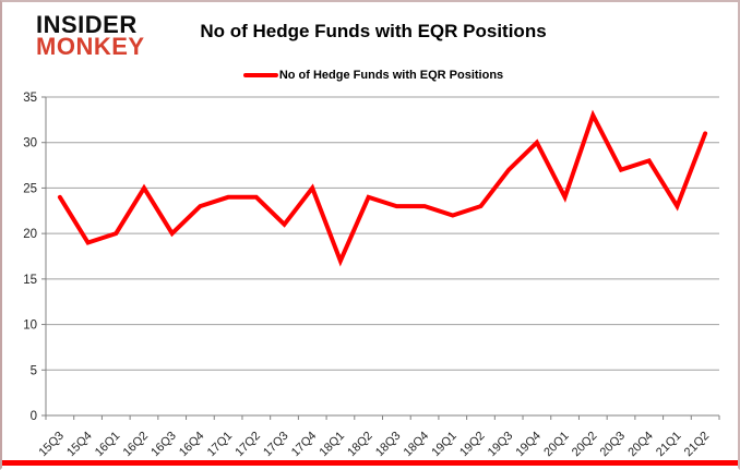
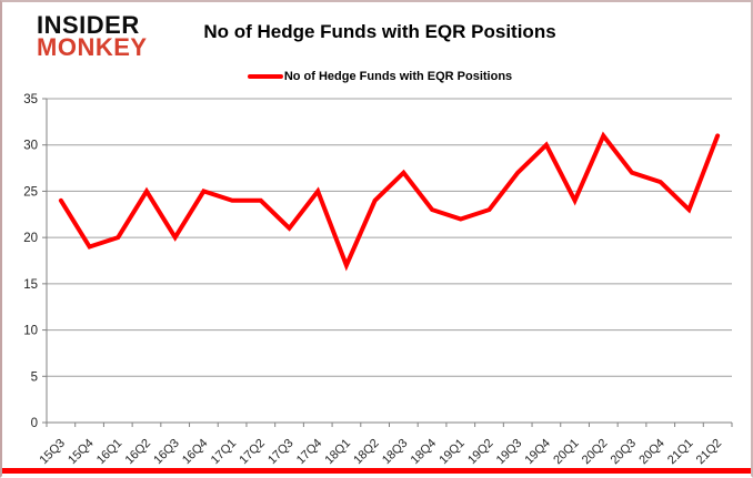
16Q4: 23 -> 25
18Q3: 23 -> 27
20Q2: 33 -> 31
20Q4: 28 -> 26
